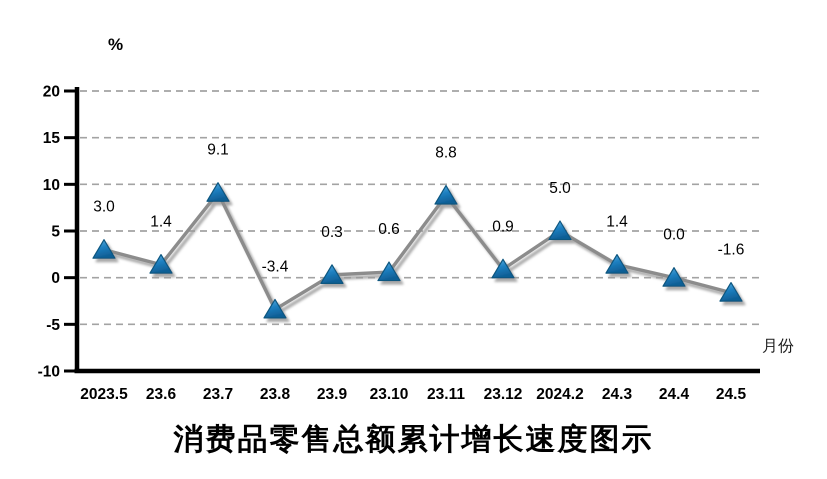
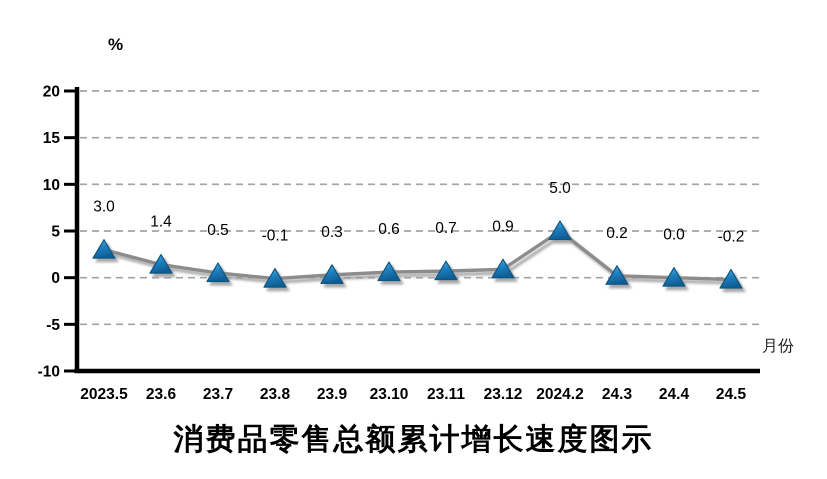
23.7: 9.1 -> 0.5
23.8: -3.4 -> -0.1
23.11: 8.8 -> 0.7
24.3: 1.4 -> 0.2
24.5: -1.6 -> -0.2
